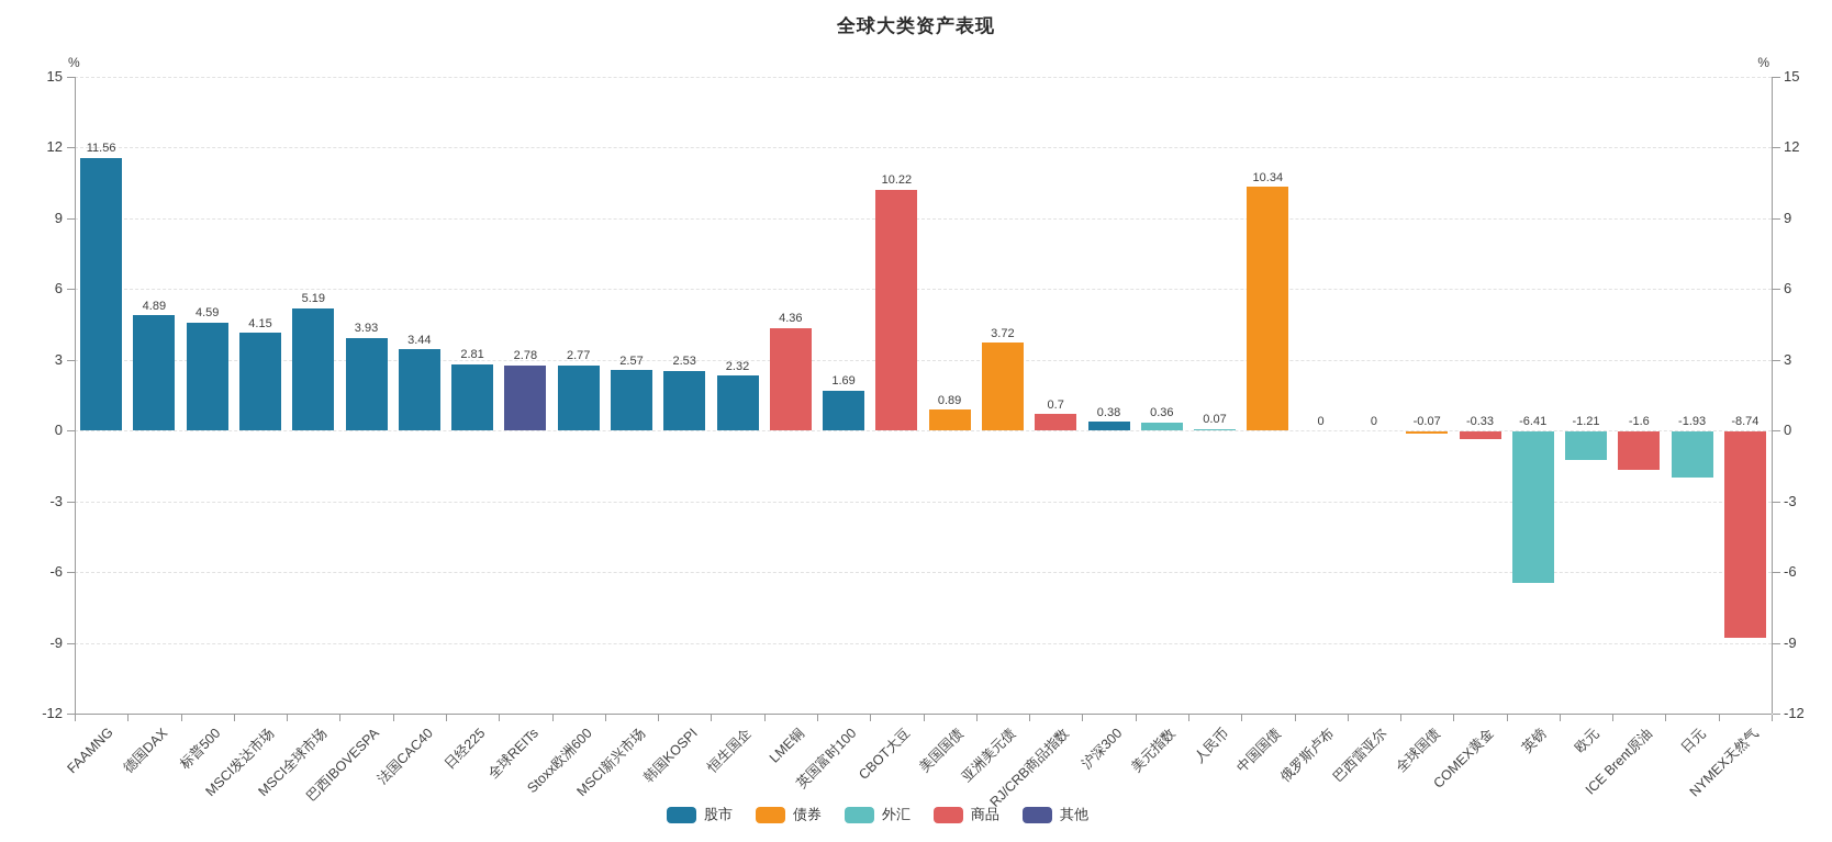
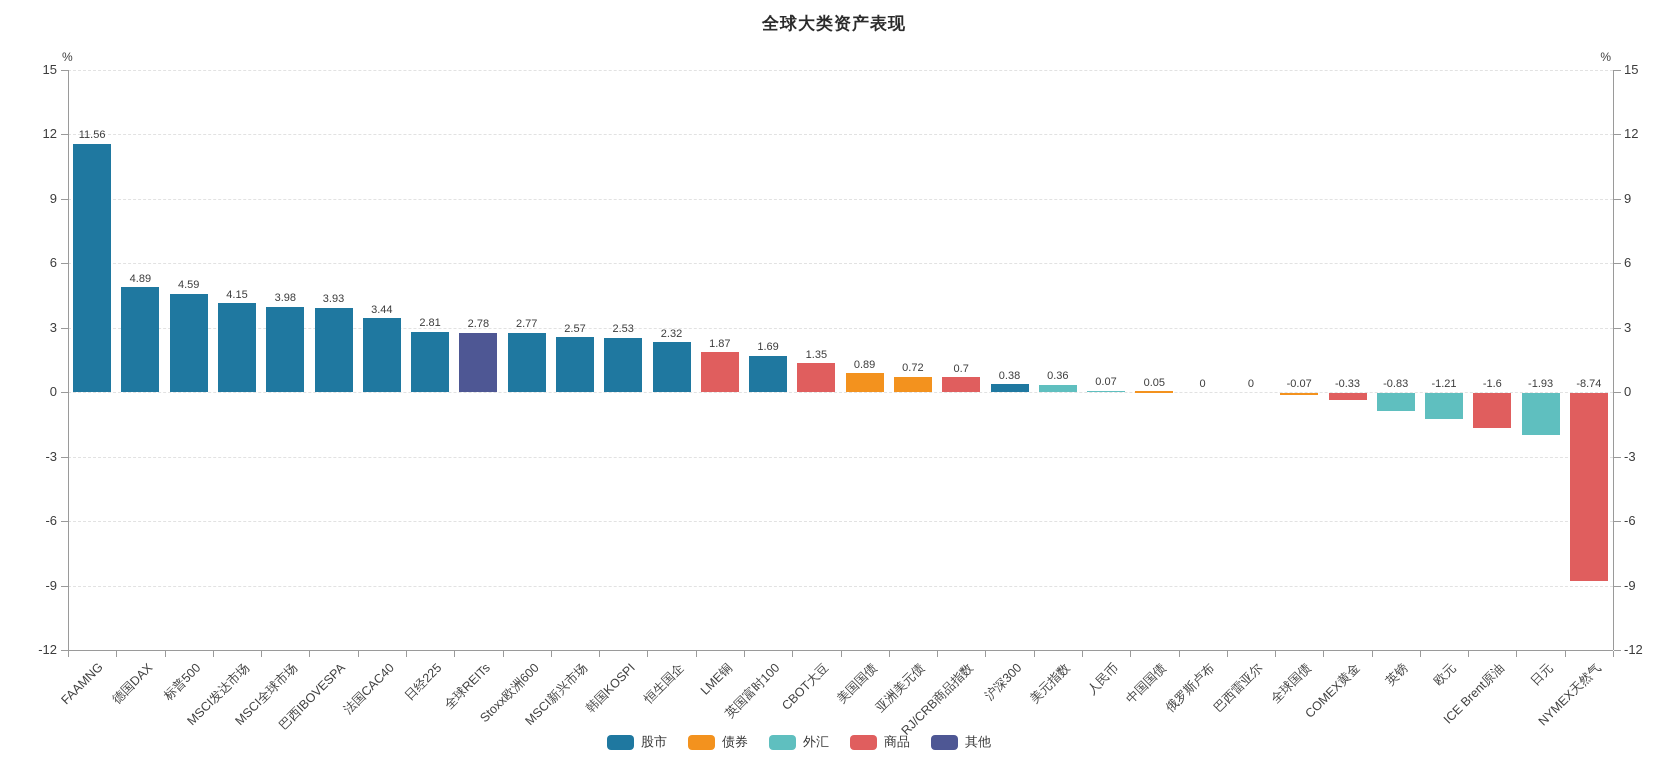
MSCI全球市场: 5.19 -> 3.98
LME铜: 4.36 -> 1.87
CBOT大豆: 10.22 -> 1.35
亚洲美元债: 3.72 -> 0.72
中国国债: 10.34 -> 0.05
英镑: -6.41 -> -0.83
